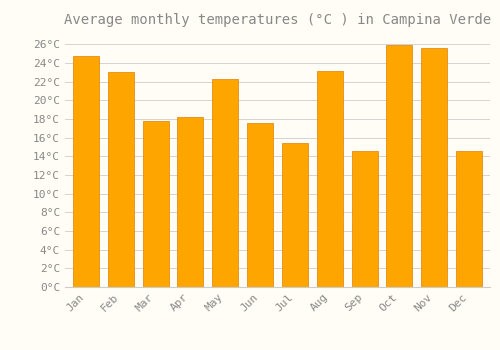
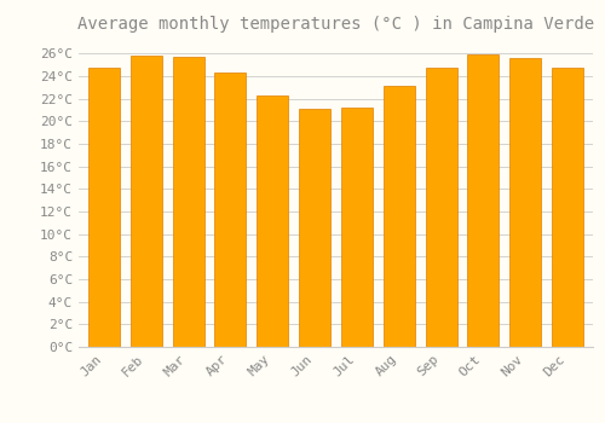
Feb: 23.0°C -> 25.8°C
Mar: 17.8°C -> 25.7°C
Apr: 18.2°C -> 24.3°C
Jun: 17.6°C -> 21.1°C
Jul: 15.4°C -> 21.2°C
Sep: 14.6°C -> 24.7°C
Dec: 14.6°C -> 24.8°C
